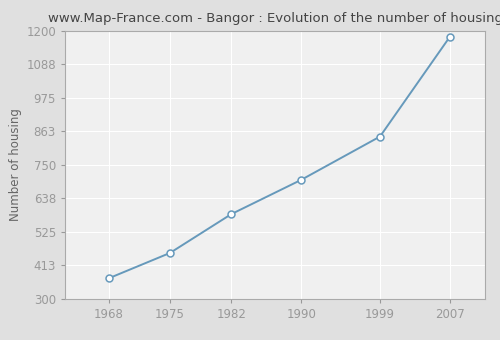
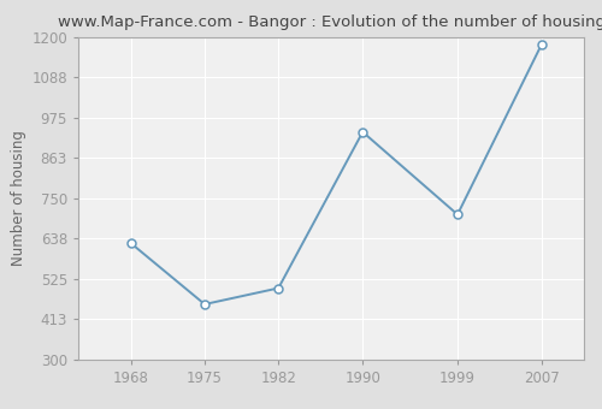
1968: 370 -> 625
1982: 585 -> 500
1990: 700 -> 935
1999: 845 -> 705
